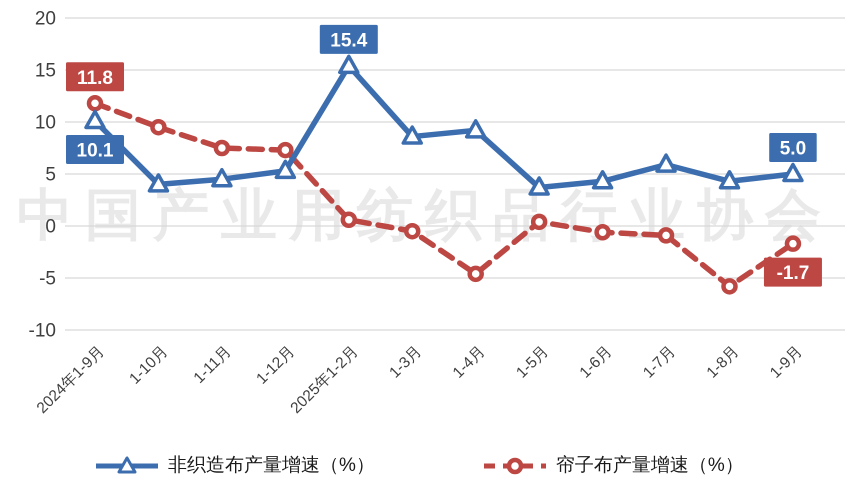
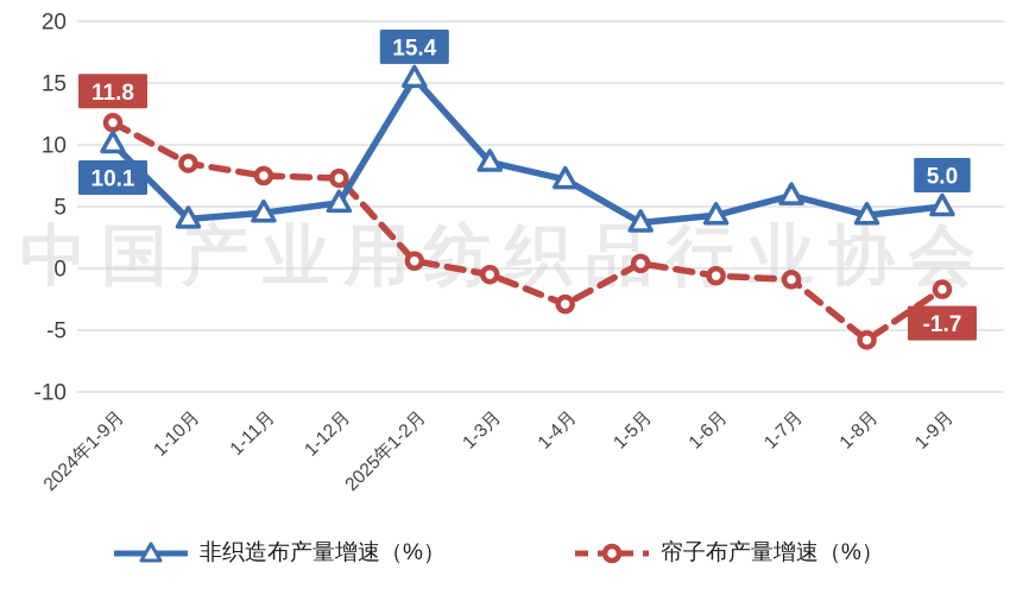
帘子布产量增速（%）/1-10月: 9.5 -> 8.5
非织造布产量增速（%）/1-4月: 9.2 -> 7.2
帘子布产量增速（%）/1-4月: -4.6 -> -2.9
